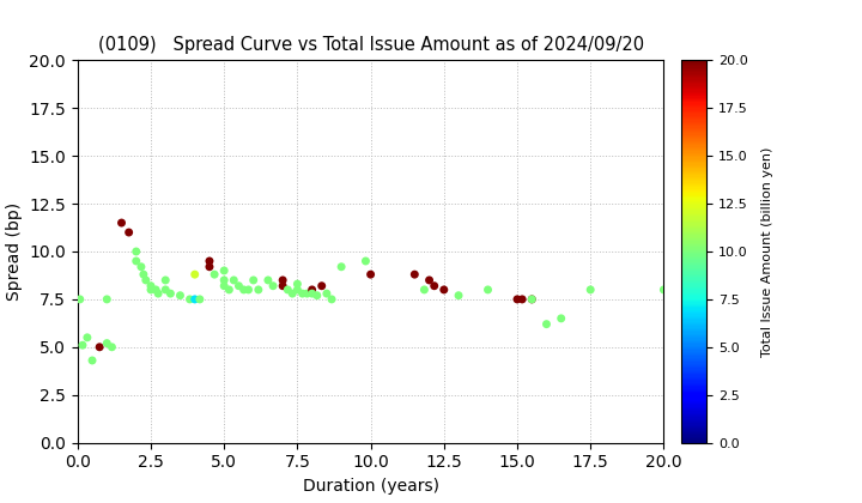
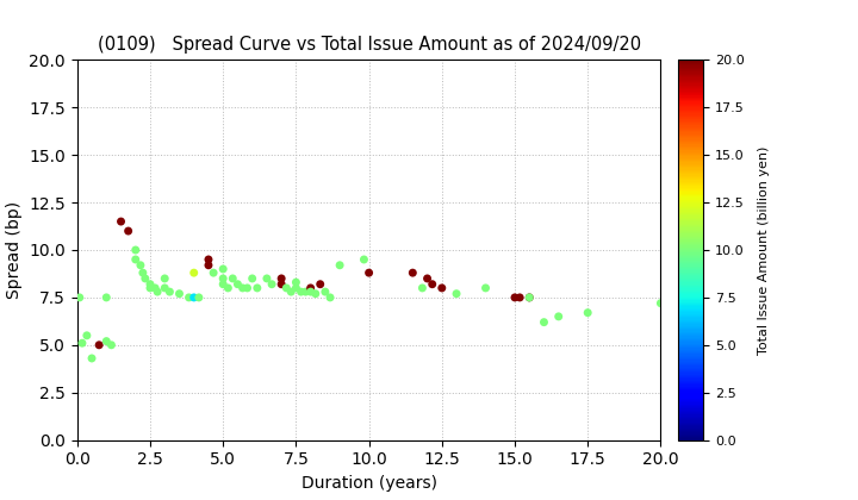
17.5: 8.0 -> 6.7
20.0: 8.0 -> 7.2
